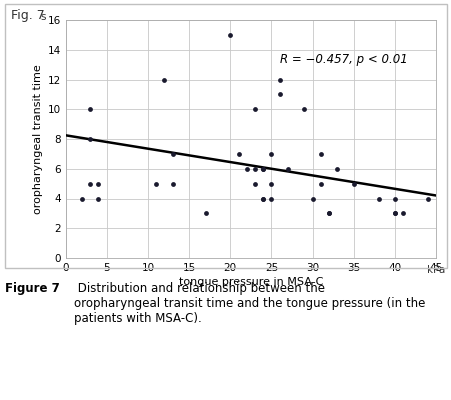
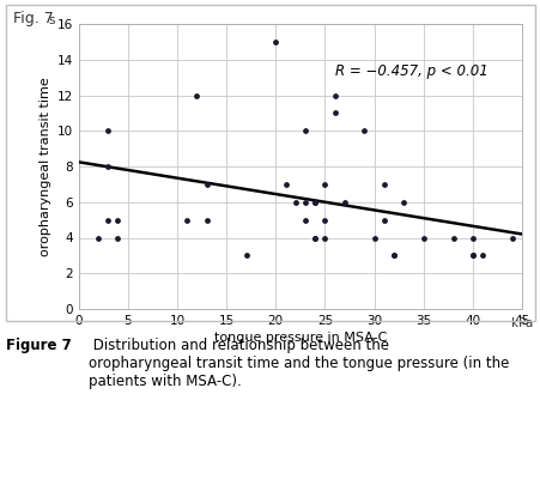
35: 5 -> 4
